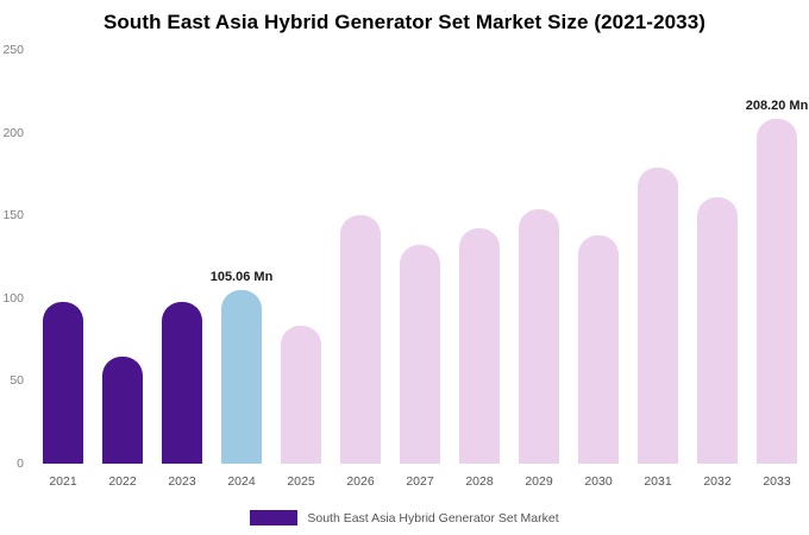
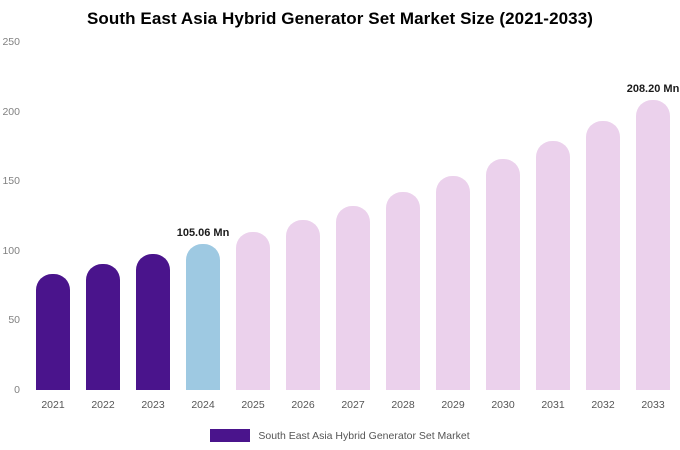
2021: 98 -> 84
2022: 65 -> 90
2025: 83 -> 113
2026: 150 -> 122
2030: 138 -> 166
2032: 161 -> 193
